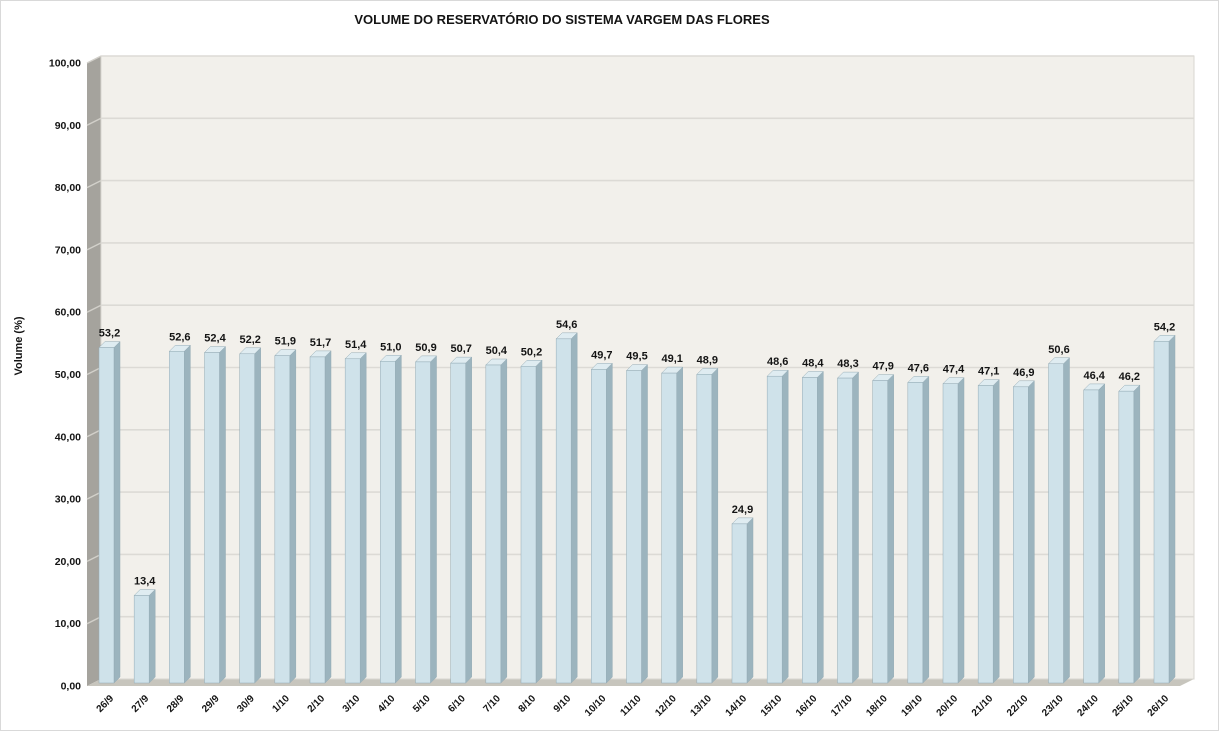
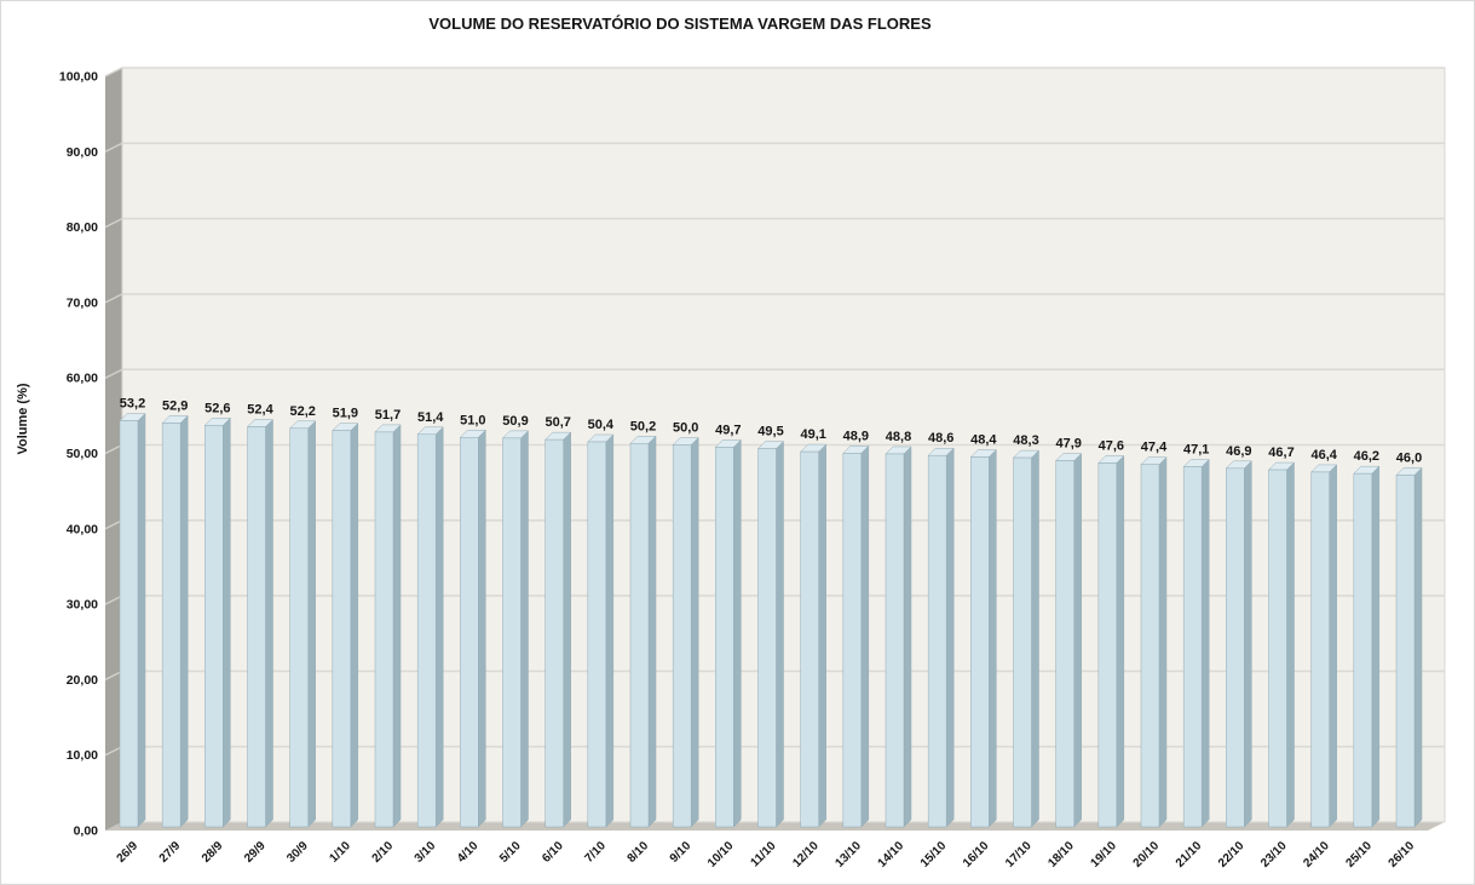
27/9: 13,4 -> 52,9
9/10: 54,6 -> 50,0
14/10: 24,9 -> 48,8
23/10: 50,6 -> 46,7
26/10: 54,2 -> 46,0
